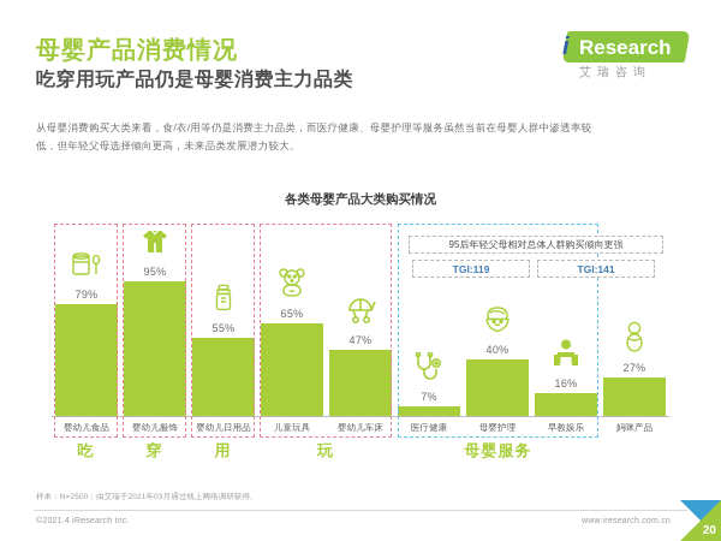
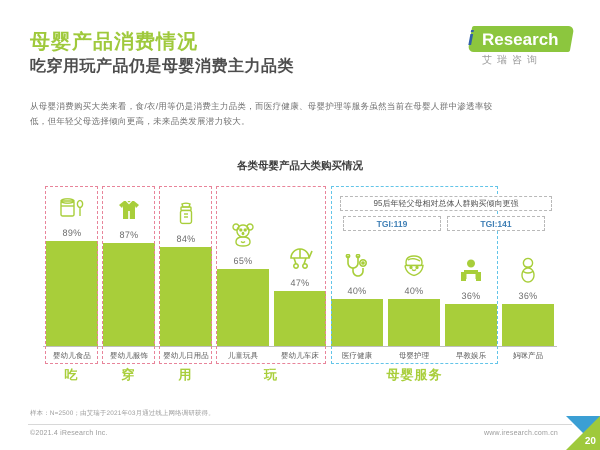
婴幼儿食品: 79% -> 89%
婴幼儿服饰: 95% -> 87%
婴幼儿日用品: 55% -> 84%
医疗健康: 7% -> 40%
早教娱乐: 16% -> 36%
妈咪产品: 27% -> 36%
